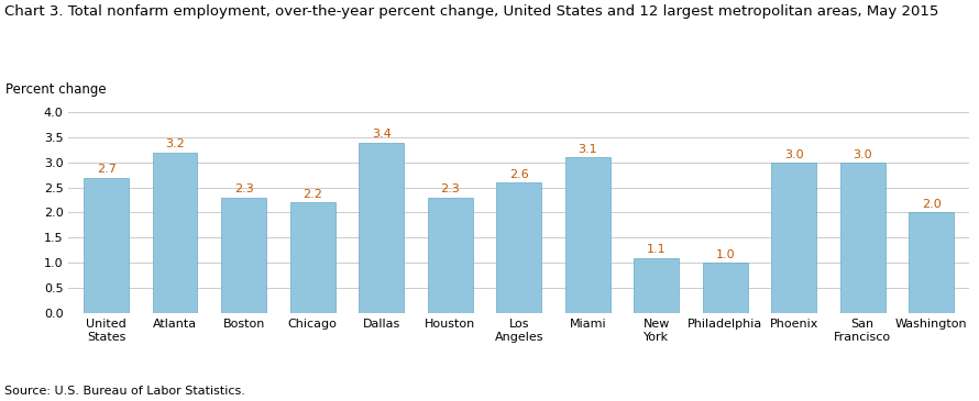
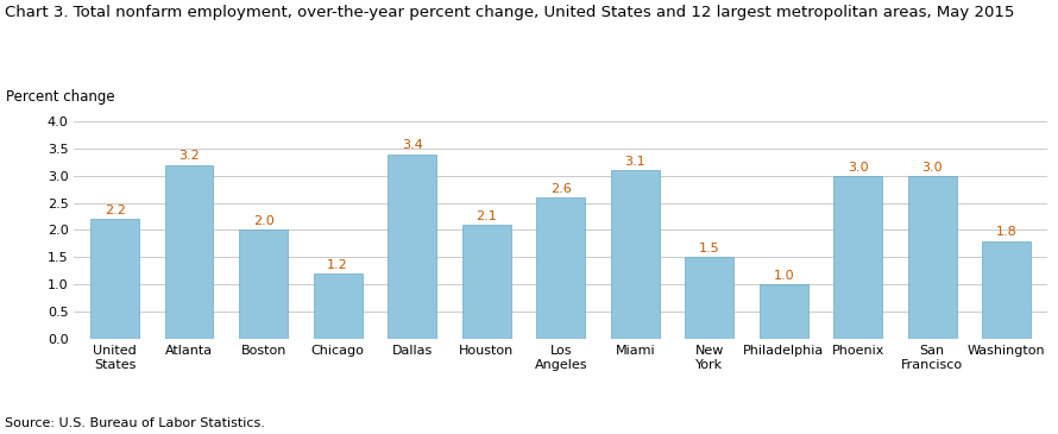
United States: 2.7 -> 2.2
Boston: 2.3 -> 2.0
Chicago: 2.2 -> 1.2
Houston: 2.3 -> 2.1
New York: 1.1 -> 1.5
Washington: 2.0 -> 1.8
